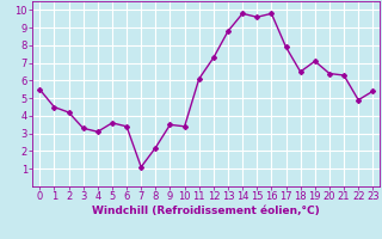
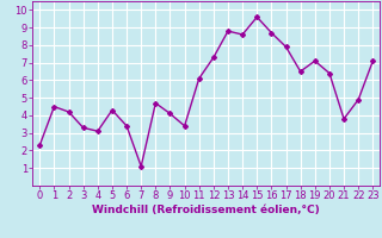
0: 5.5 -> 2.3
5: 3.6 -> 4.3
8: 2.2 -> 4.7
9: 3.5 -> 4.1
14: 9.8 -> 8.6
16: 9.8 -> 8.7
21: 6.3 -> 3.8
23: 5.4 -> 7.1
